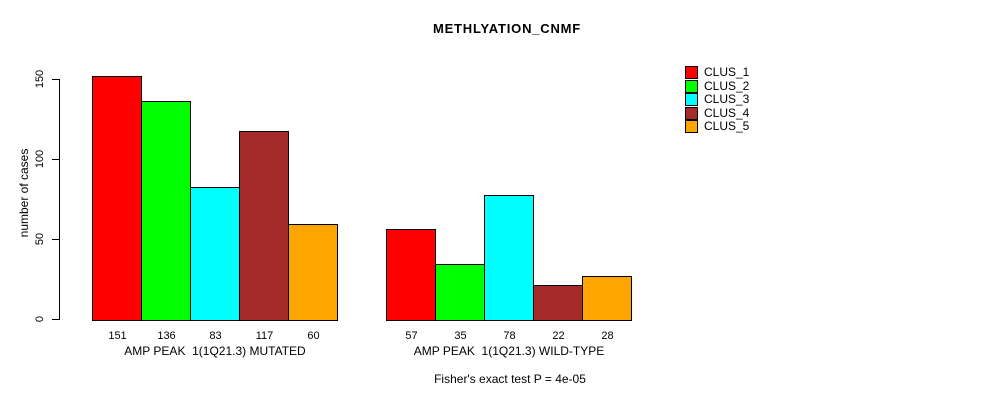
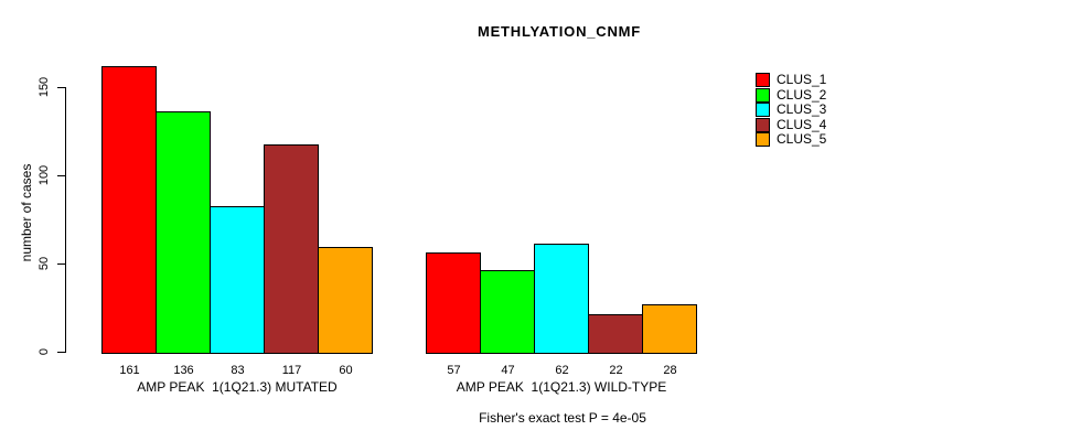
CLUS_1/AMP PEAK 1(1Q21.3) MUTATED: 151 -> 161
CLUS_2/AMP PEAK 1(1Q21.3) WILD-TYPE: 35 -> 47
CLUS_3/AMP PEAK 1(1Q21.3) WILD-TYPE: 78 -> 62
